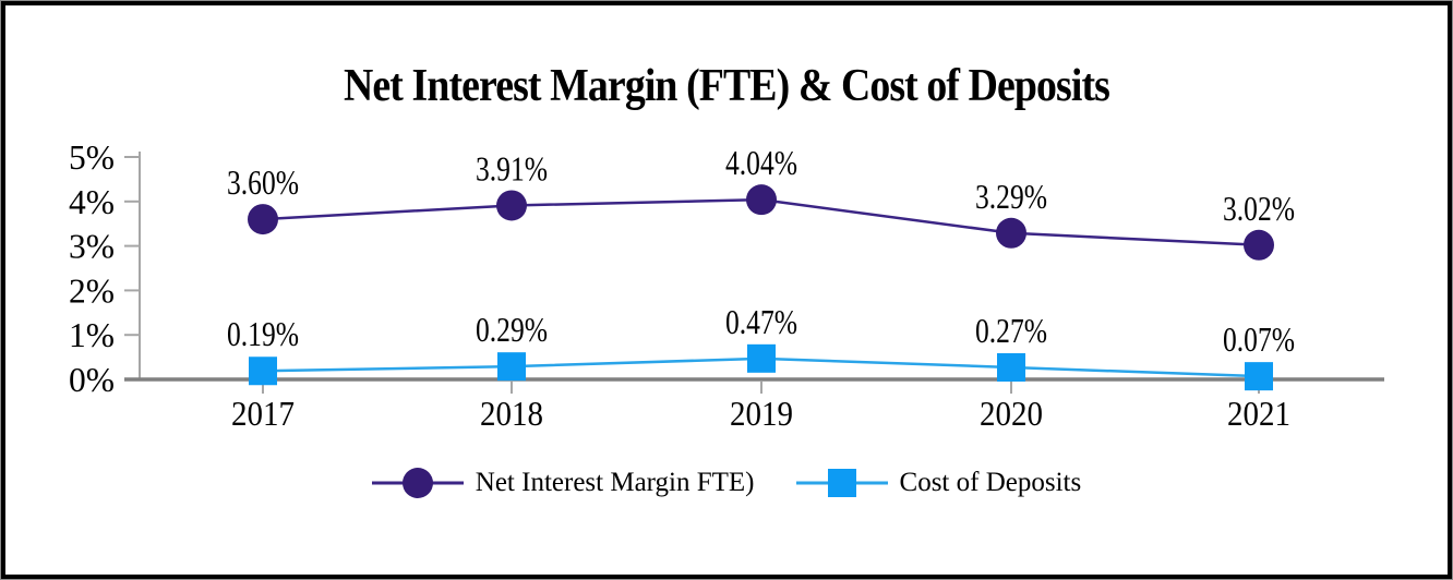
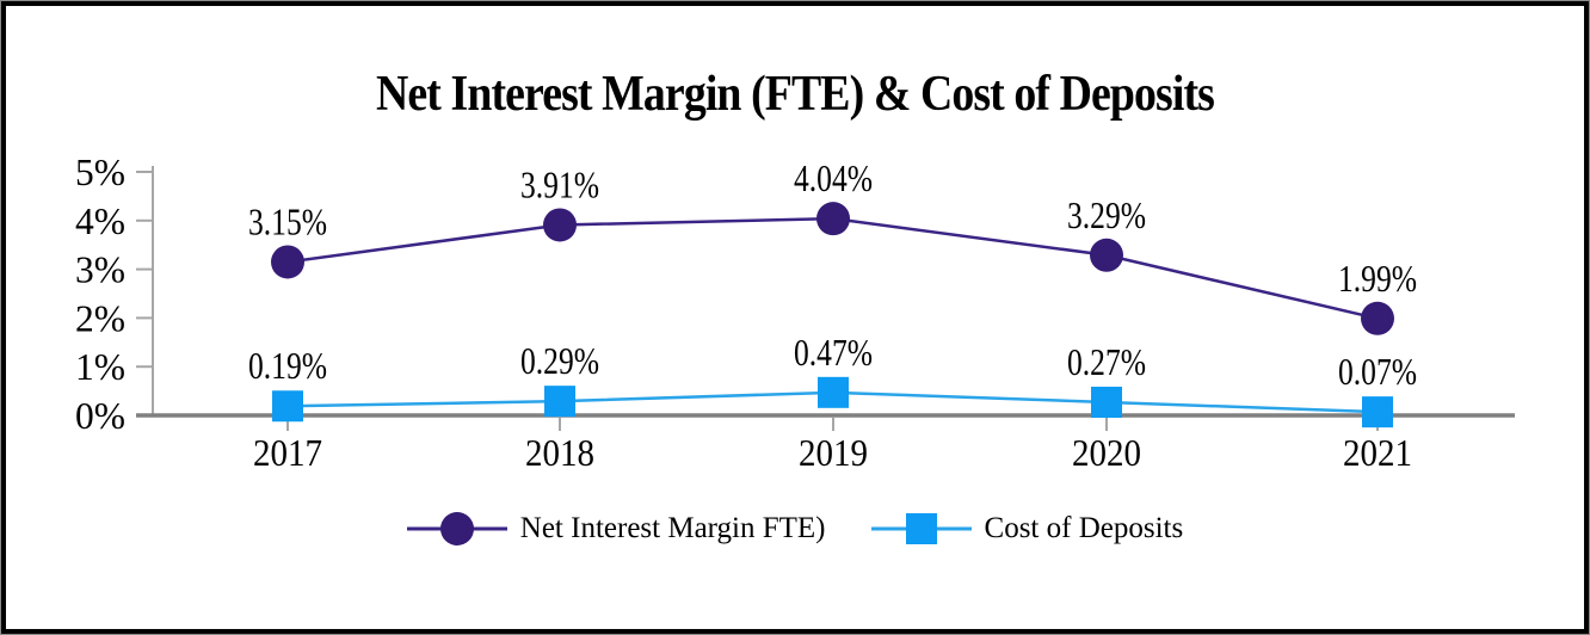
Net Interest Margin FTE)/2017: 3.60% -> 3.15%
Net Interest Margin FTE)/2021: 3.02% -> 1.99%
